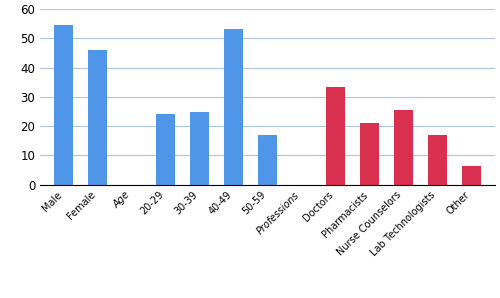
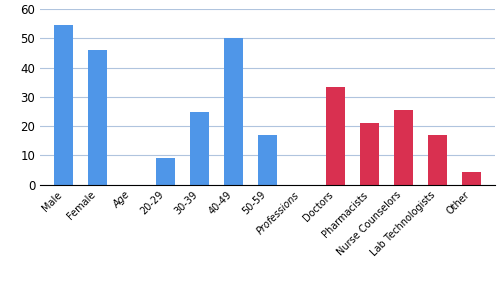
20-29: 24.0 -> 9.0
40-49: 53.0 -> 50.0
Other: 6.5 -> 4.5
